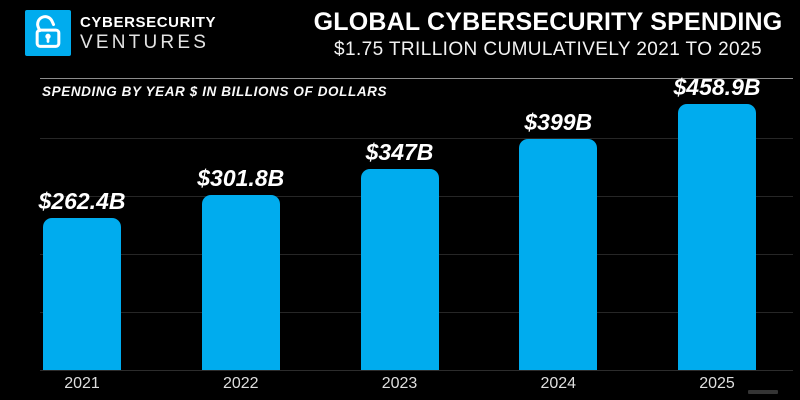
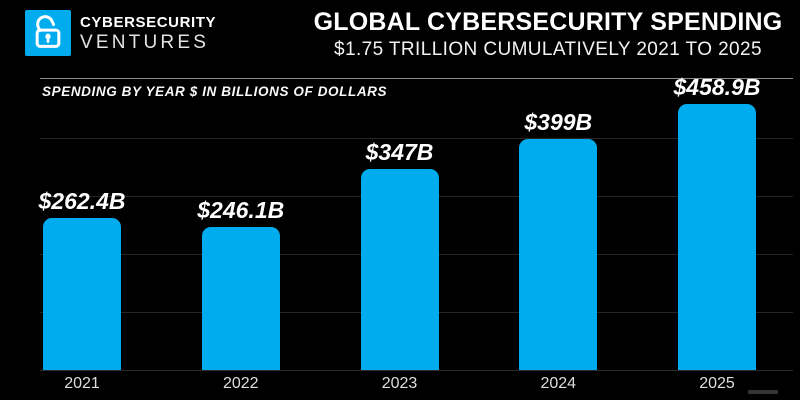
2022: $301.8B -> $246.1B
